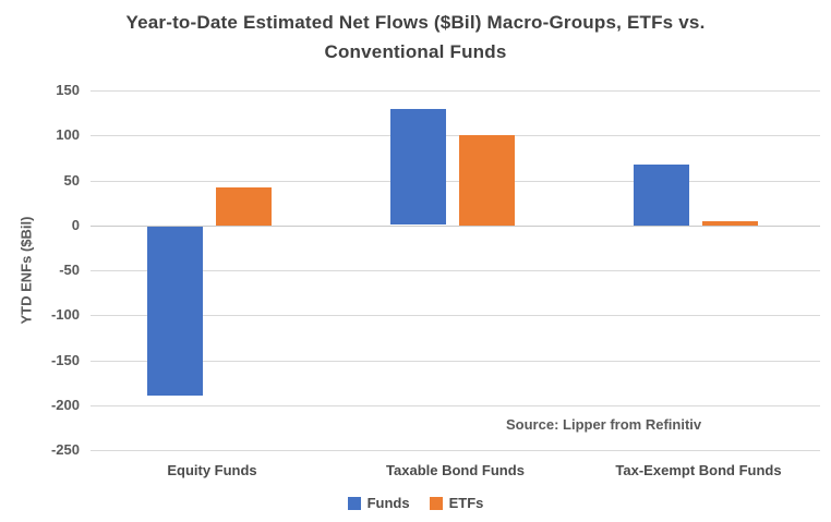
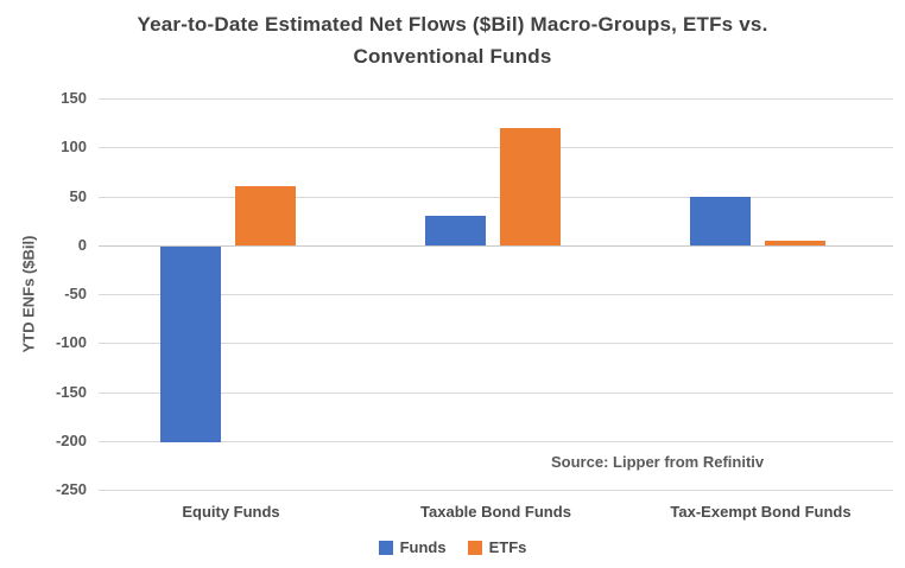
Funds/Equity Funds: -190 -> -200
ETFs/Equity Funds: 40 -> 60
Funds/Taxable Bond Funds: 130 -> 30
ETFs/Taxable Bond Funds: 100 -> 120
Funds/Tax-Exempt Bond Funds: 70 -> 50
